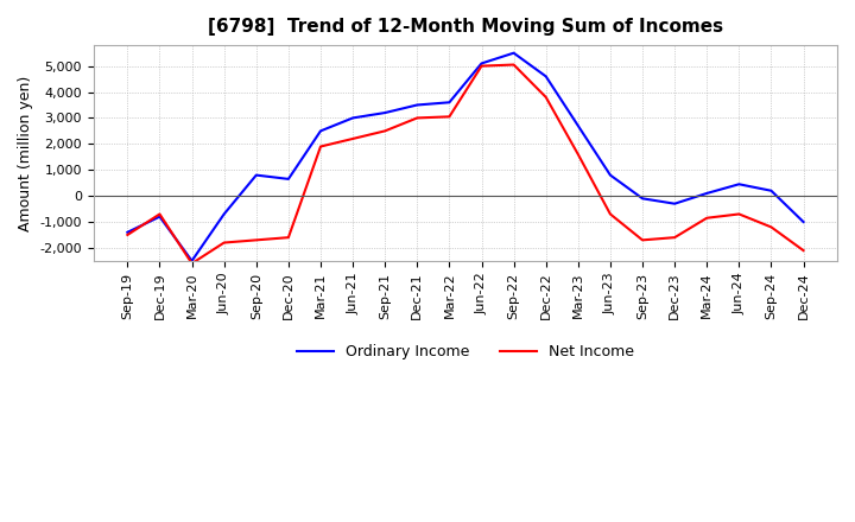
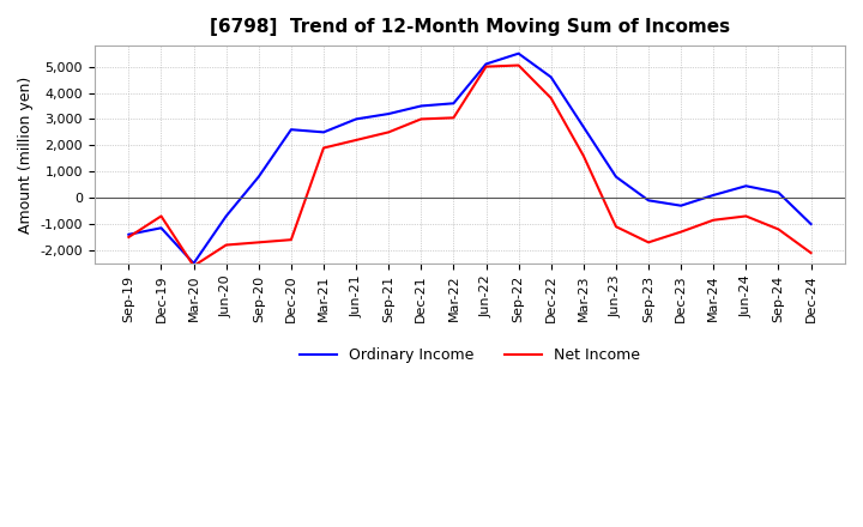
Ordinary Income/Dec-19: -800 -> -1,150
Ordinary Income/Dec-20: 650 -> 2,600
Net Income/Jun-23: -700 -> -1,100
Net Income/Dec-23: -1,600 -> -1,300
